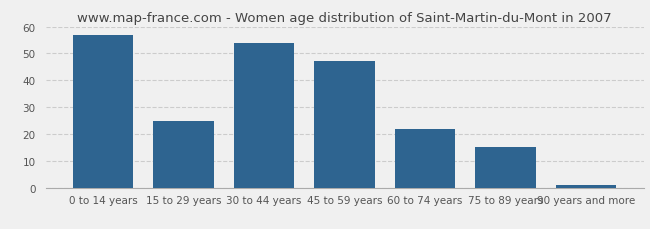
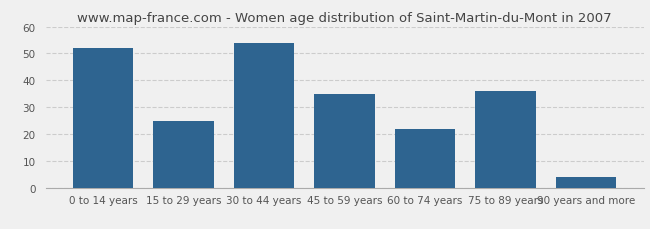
0 to 14 years: 57 -> 52
45 to 59 years: 47 -> 35
75 to 89 years: 15 -> 36
90 years and more: 1 -> 4
